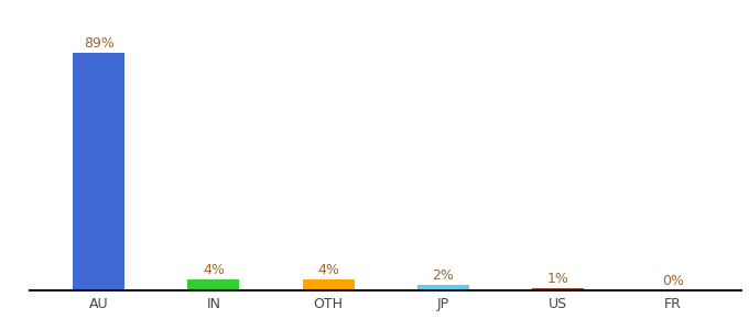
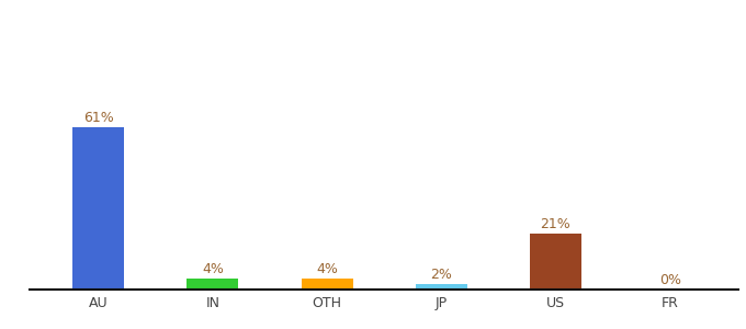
AU: 89% -> 61%
US: 1% -> 21%
